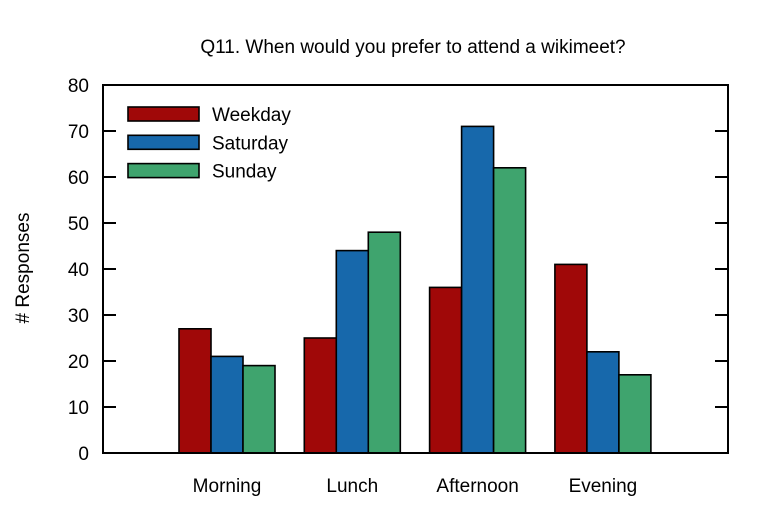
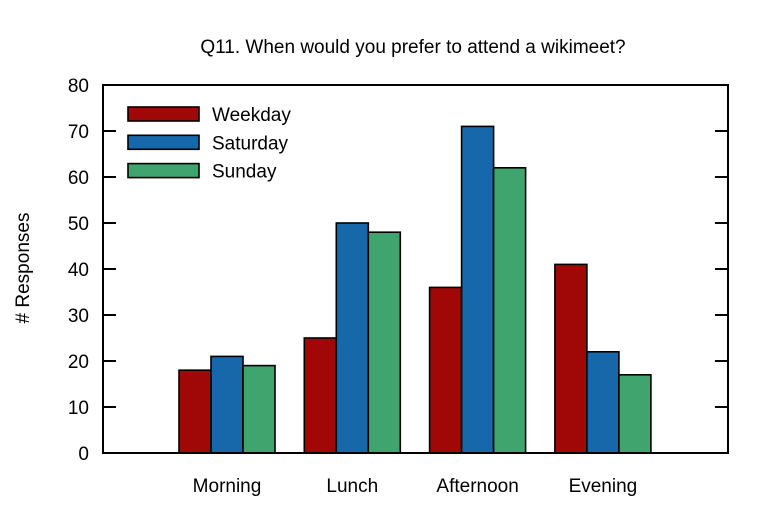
Weekday/Morning: 27 -> 18
Saturday/Lunch: 44 -> 50
